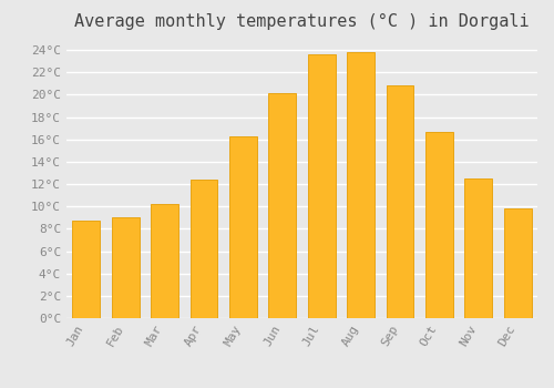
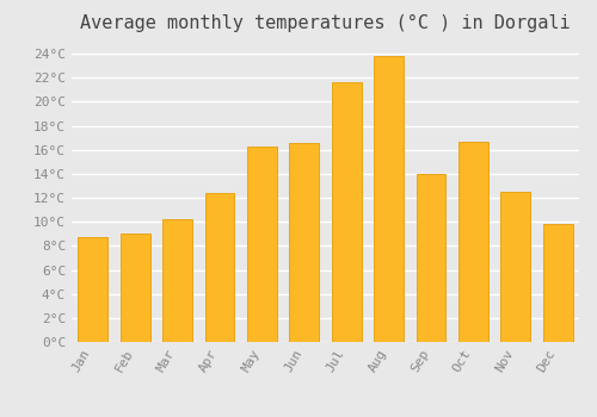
Jun: 20.1°C -> 16.6°C
Jul: 23.6°C -> 21.6°C
Sep: 20.8°C -> 14.0°C
